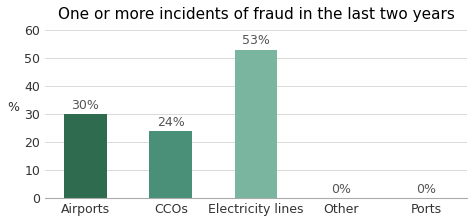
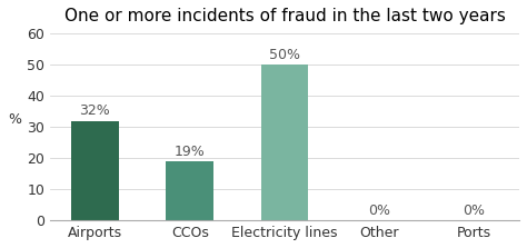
Airports: 30% -> 32%
CCOs: 24% -> 19%
Electricity lines: 53% -> 50%
